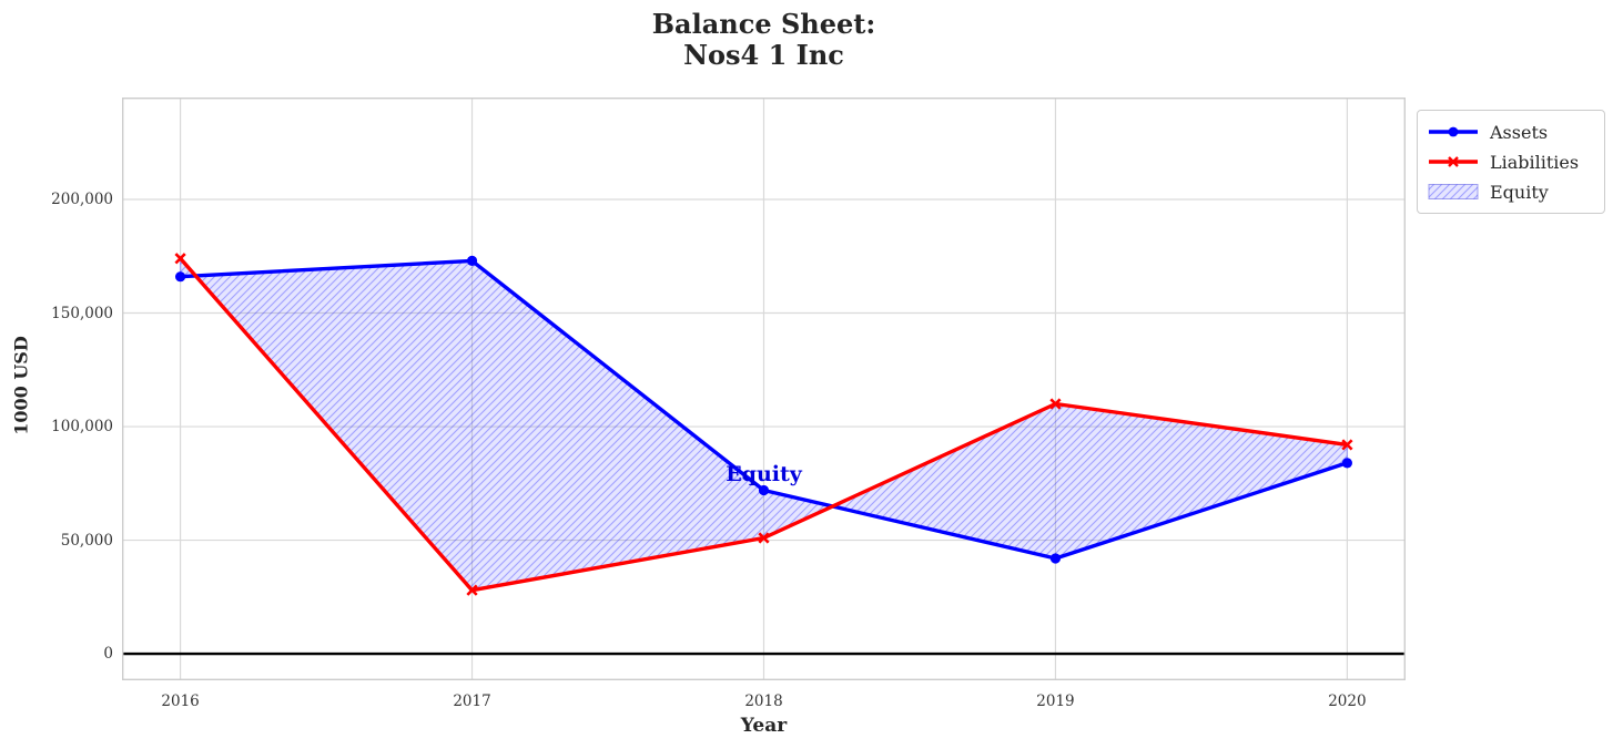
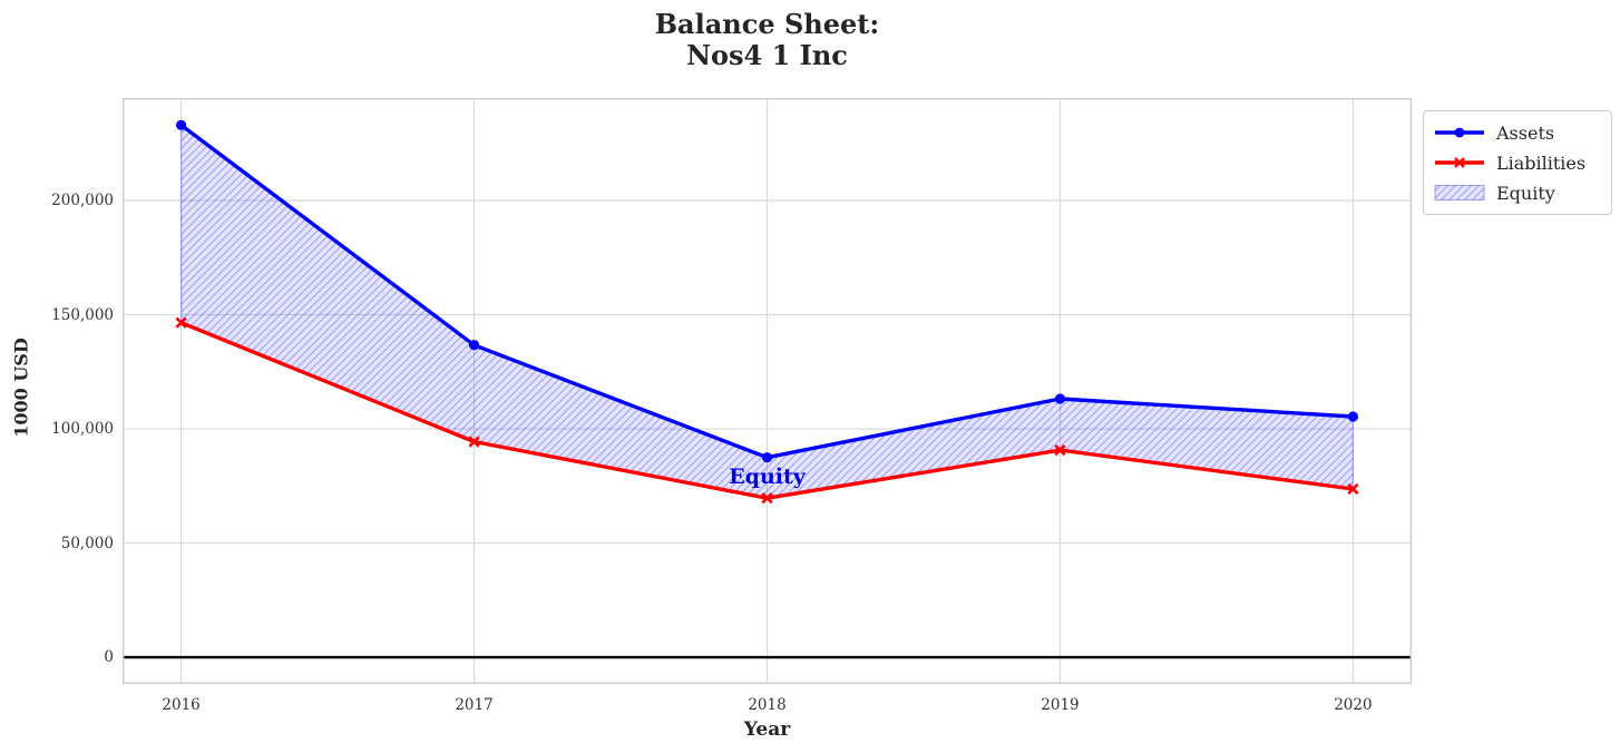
Assets/2016: 166000 -> 233000
Liabilities/2016: 174000 -> 146000
Assets/2017: 173000 -> 137000
Liabilities/2017: 28000 -> 94000
Assets/2018: 72000 -> 88000
Liabilities/2018: 51000 -> 70000
Assets/2019: 42000 -> 113000
Liabilities/2019: 110000 -> 91000
Assets/2020: 84000 -> 105000
Liabilities/2020: 92000 -> 74000
